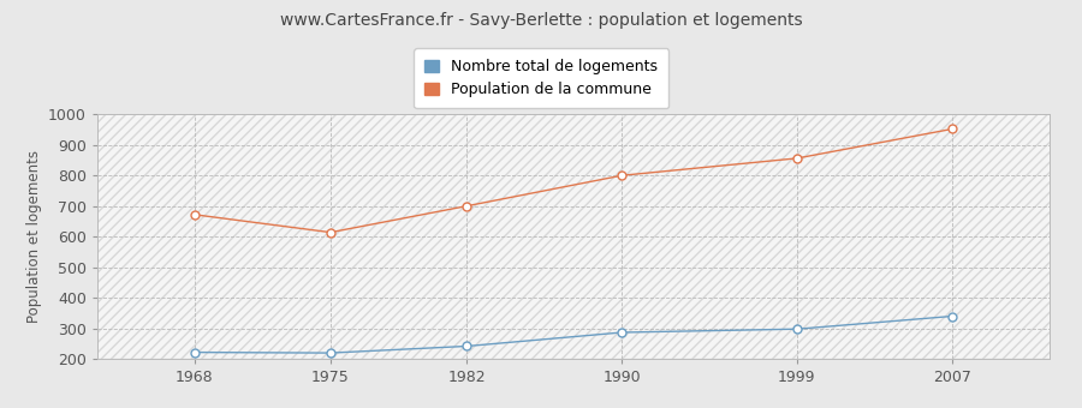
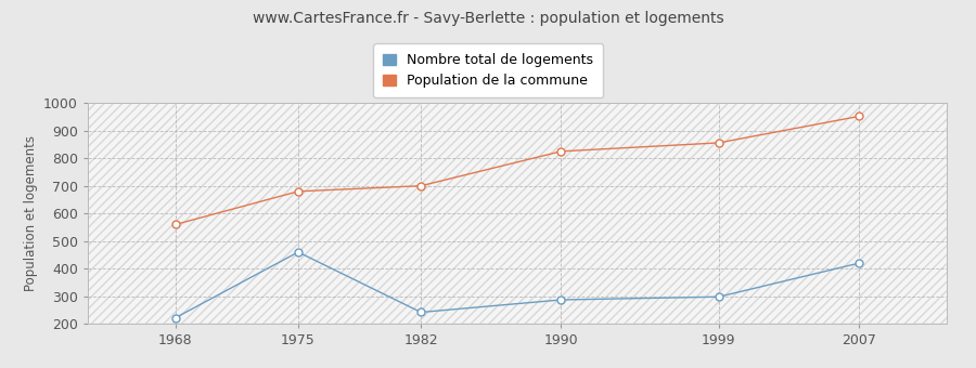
Population de la commune/1968: 672 -> 560
Nombre total de logements/1975: 220 -> 460
Population de la commune/1975: 614 -> 680
Population de la commune/1990: 800 -> 825
Nombre total de logements/2007: 340 -> 420
